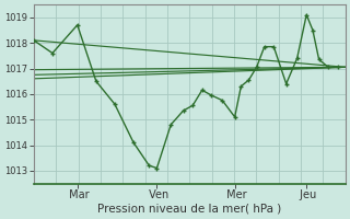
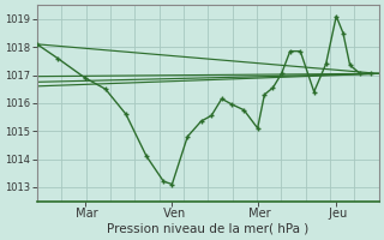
Mar: 1018.70 -> 1016.90
